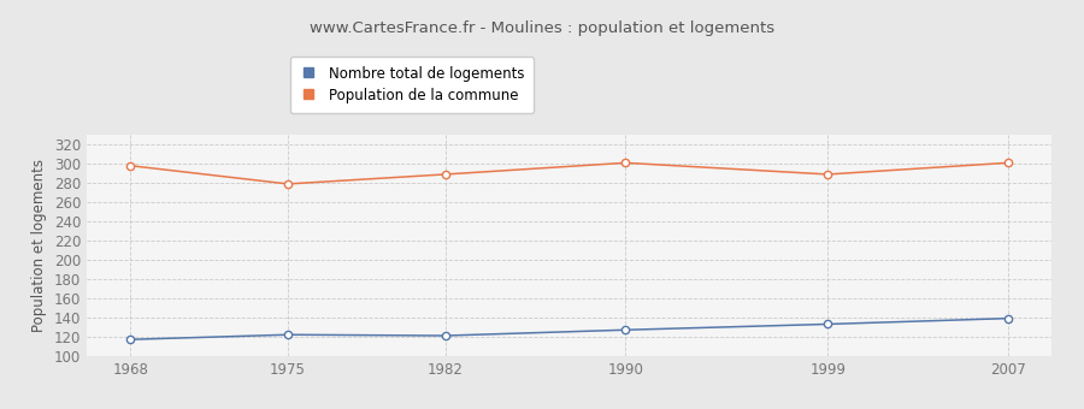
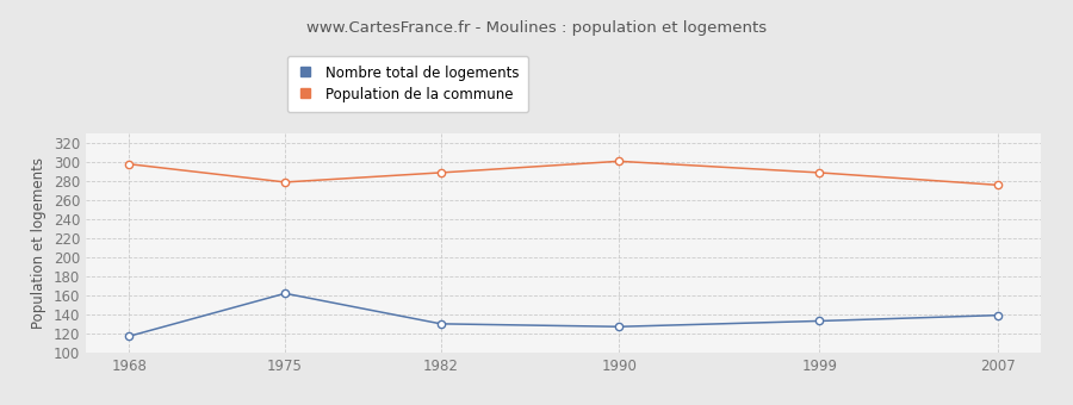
Nombre total de logements/1975: 122 -> 162
Nombre total de logements/1982: 121 -> 130
Population de la commune/2007: 301 -> 276
